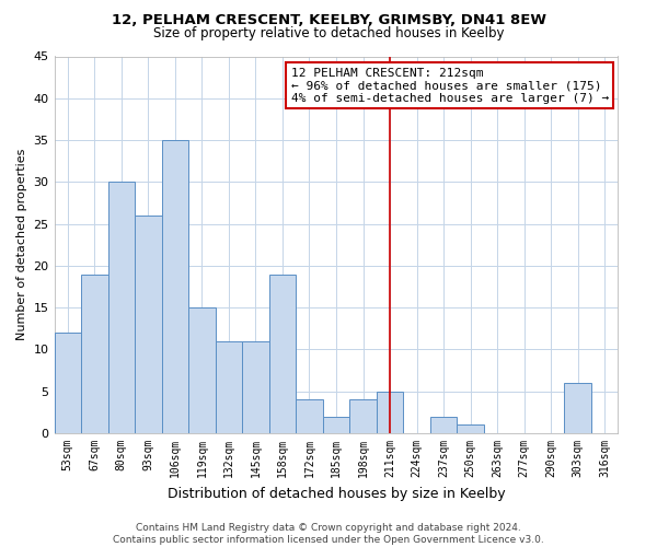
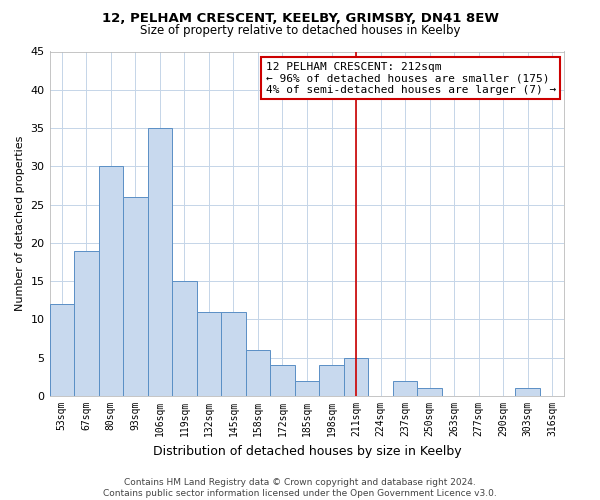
158sqm: 19 -> 6
303sqm: 6 -> 1
